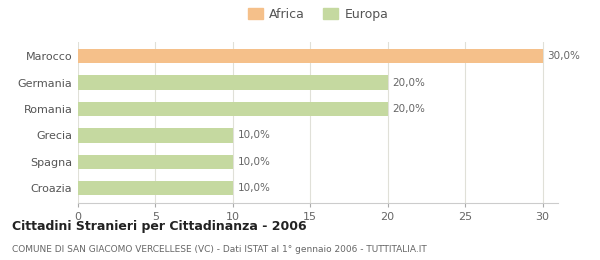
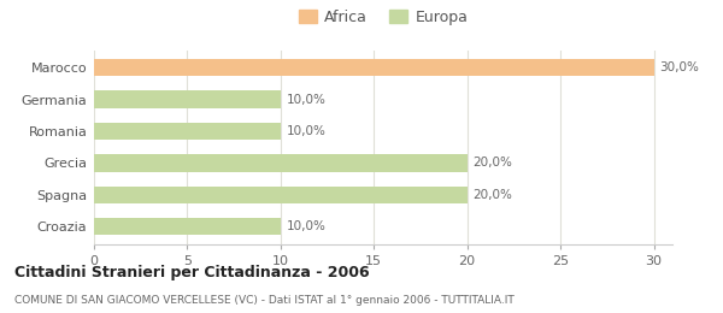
Germania: 20,0% -> 10,0%
Romania: 20,0% -> 10,0%
Grecia: 10,0% -> 20,0%
Spagna: 10,0% -> 20,0%
